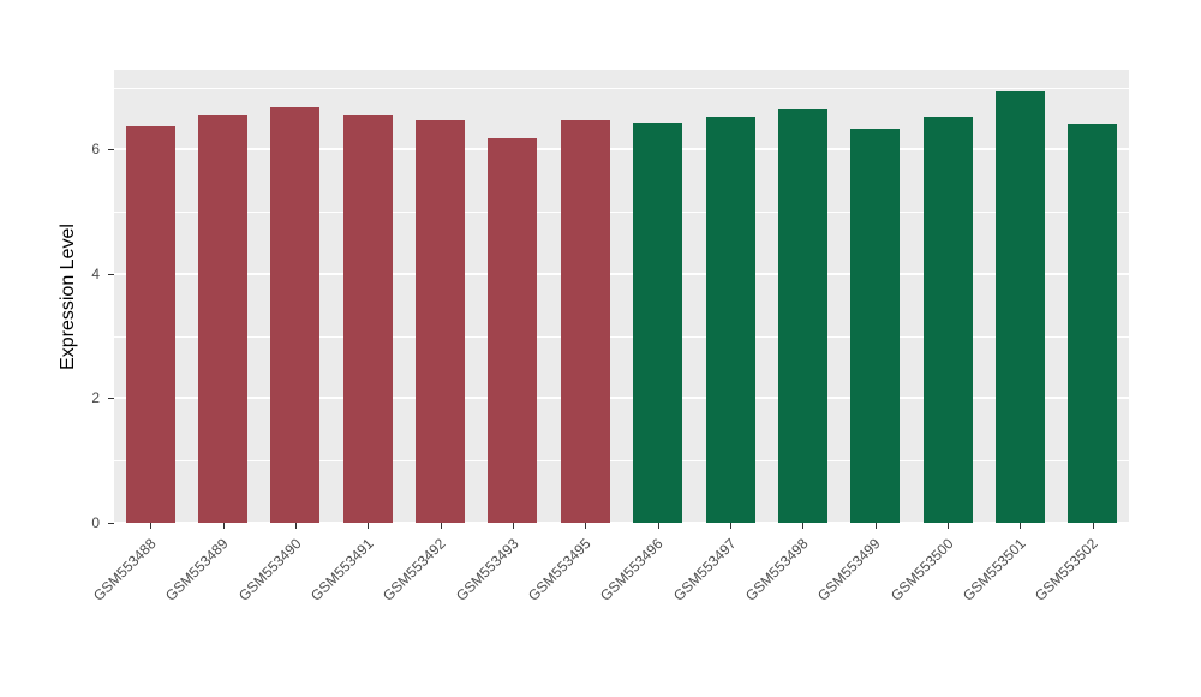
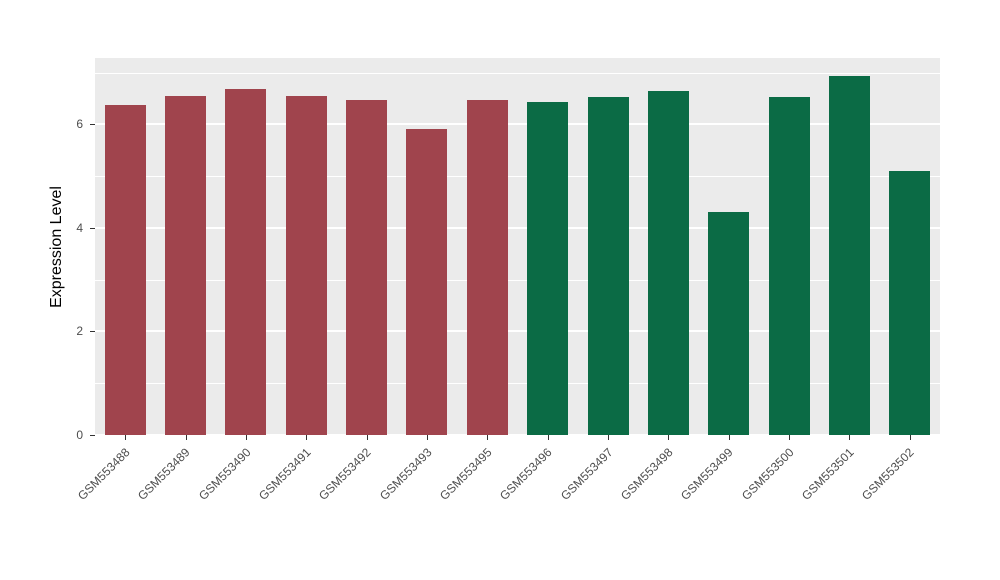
GSM553493: 6.2 -> 5.9
GSM553499: 6.3 -> 4.3
GSM553502: 6.4 -> 5.1
